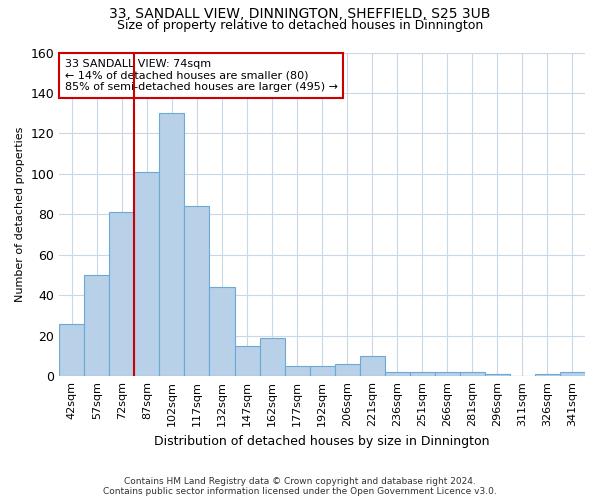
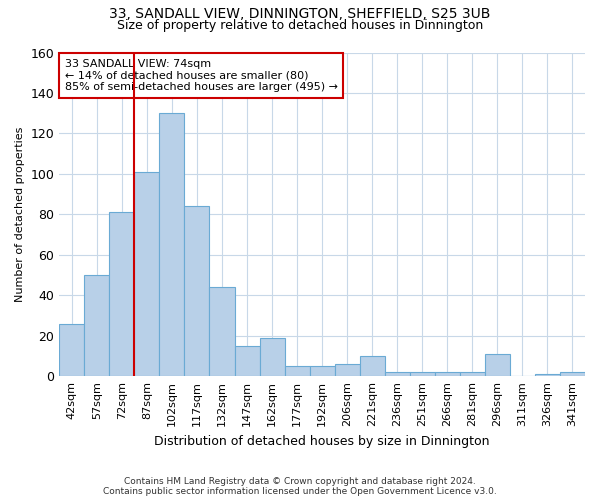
296sqm: 1 -> 11
